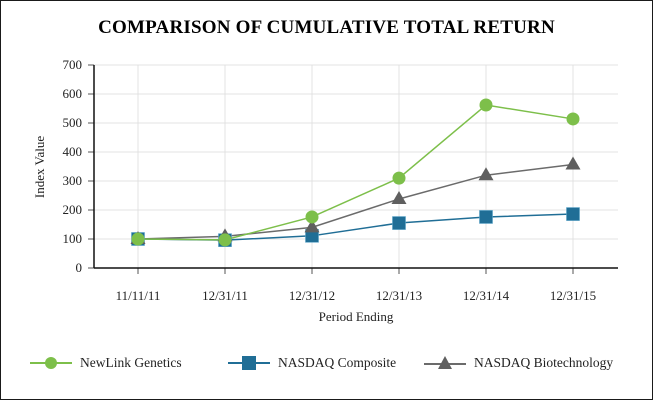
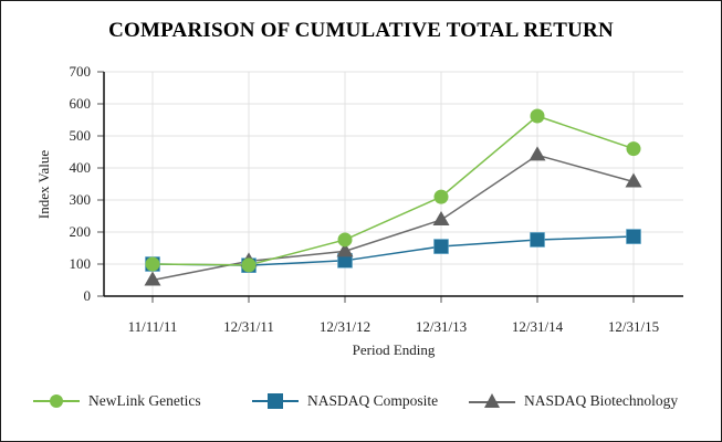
NASDAQ Biotechnology/11/11/11: 100 -> 50
NASDAQ Biotechnology/12/31/14: 320 -> 440
NewLink Genetics/12/31/15: 510 -> 460
